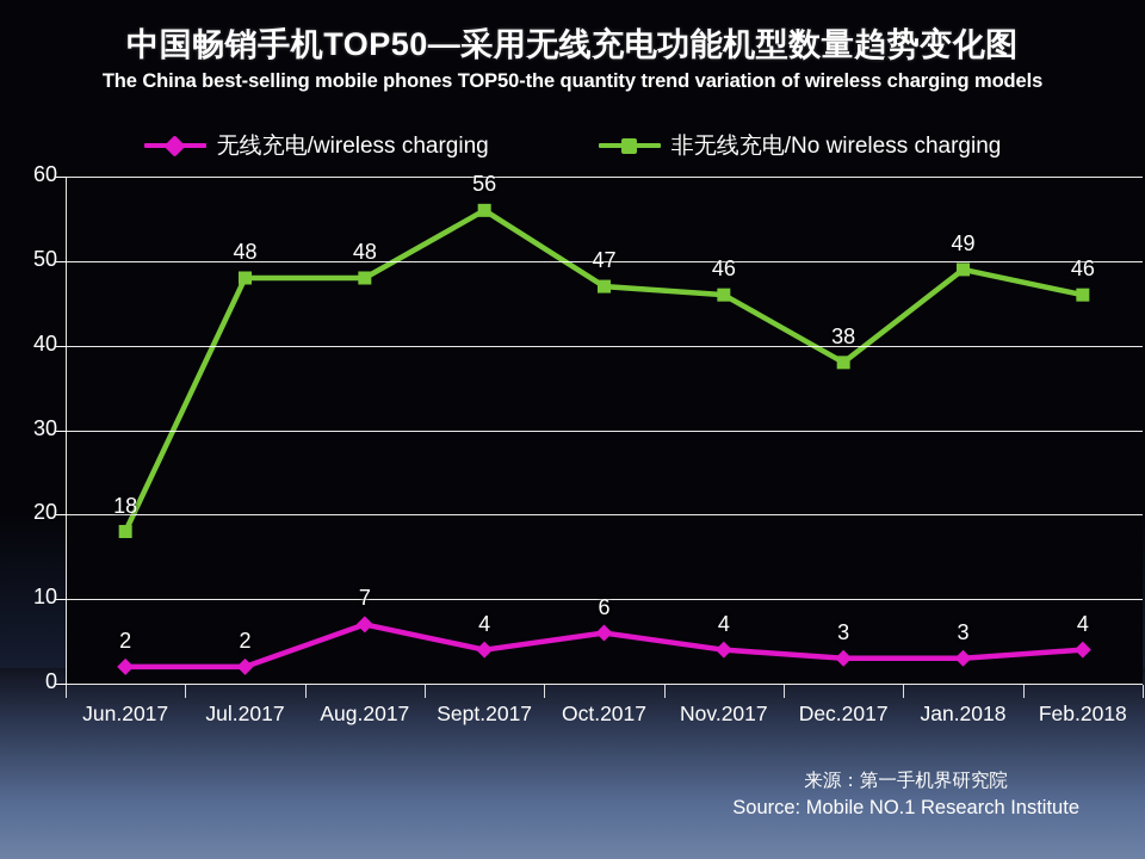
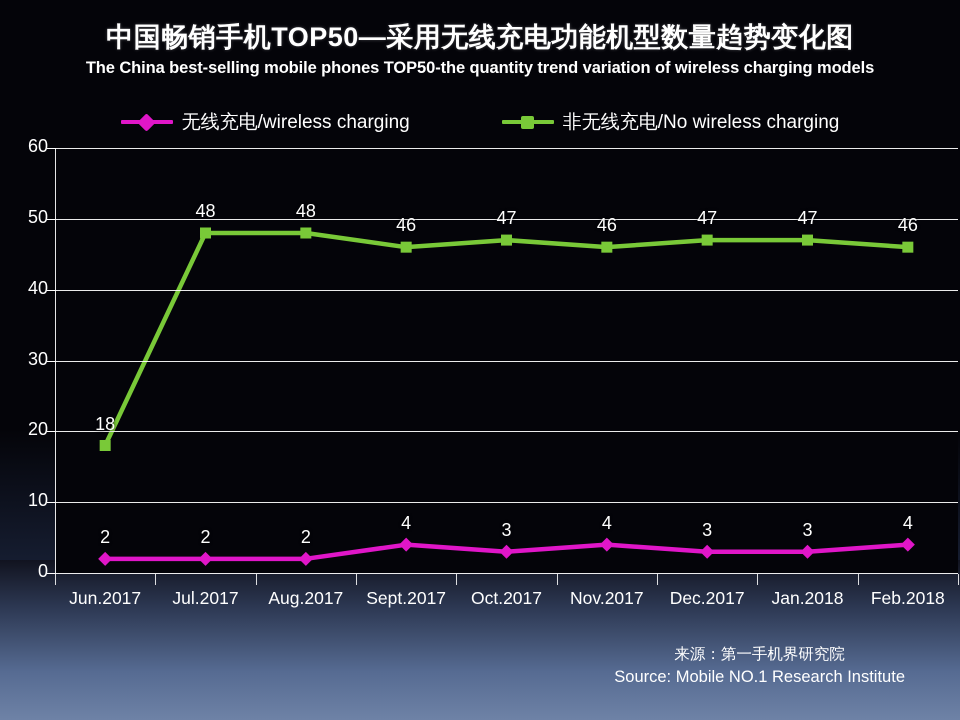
无线充电/wireless charging/Aug.2017: 7 -> 2
非无线充电/No wireless charging/Sept.2017: 56 -> 46
无线充电/wireless charging/Oct.2017: 6 -> 3
非无线充电/No wireless charging/Dec.2017: 38 -> 47
非无线充电/No wireless charging/Jan.2018: 49 -> 47
